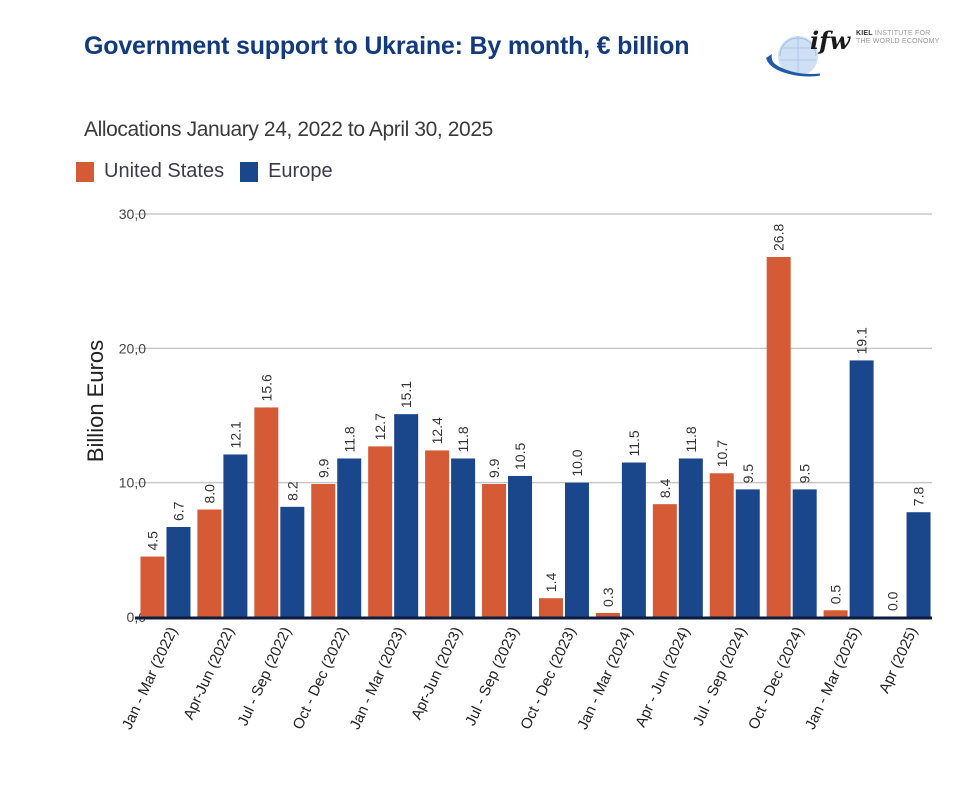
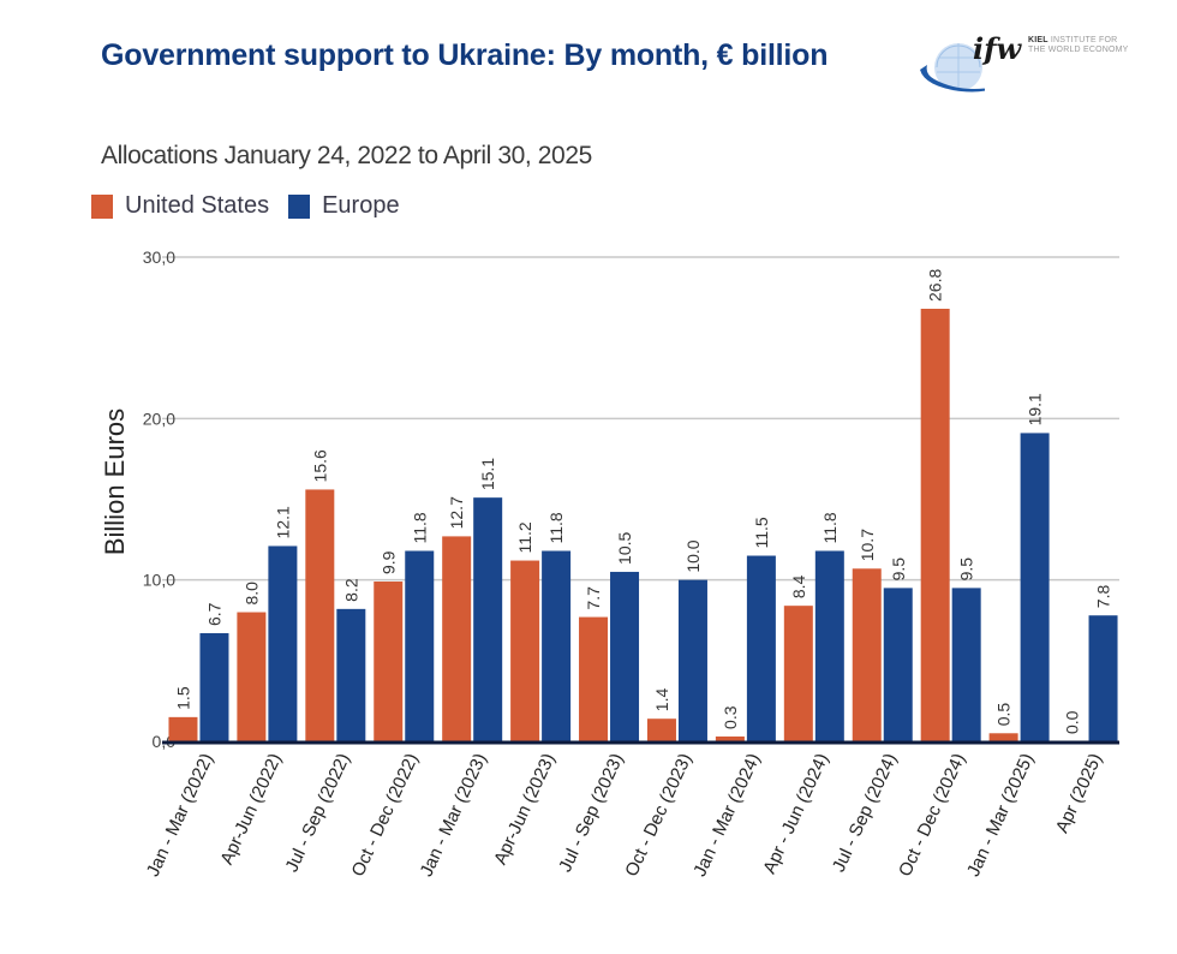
United States/Jan - Mar (2022): 4.5 -> 1.5
United States/Apr-Jun (2023): 12.4 -> 11.2
United States/Jul - Sep (2023): 9.9 -> 7.7
